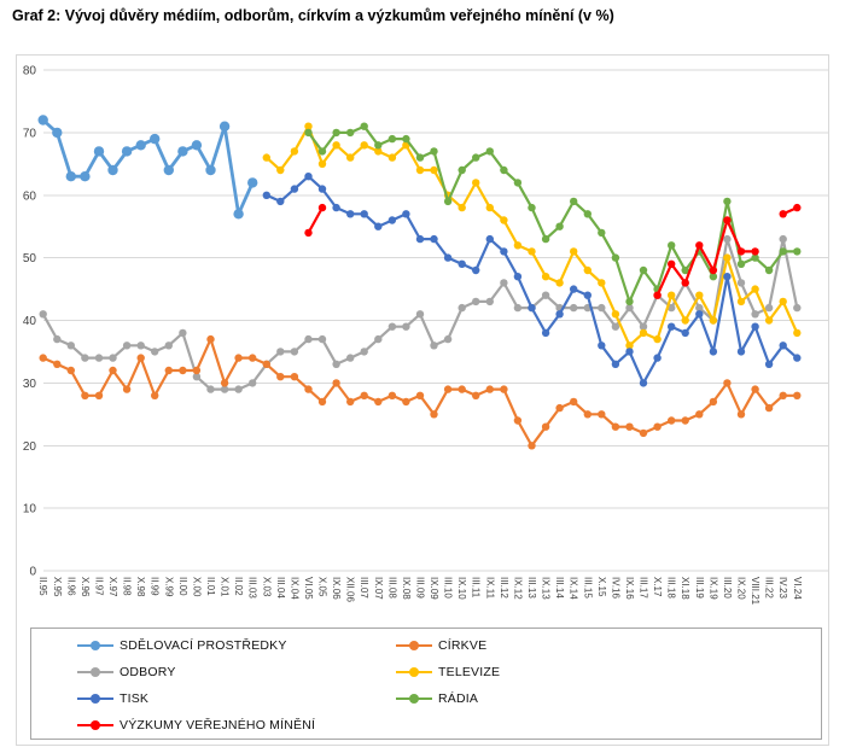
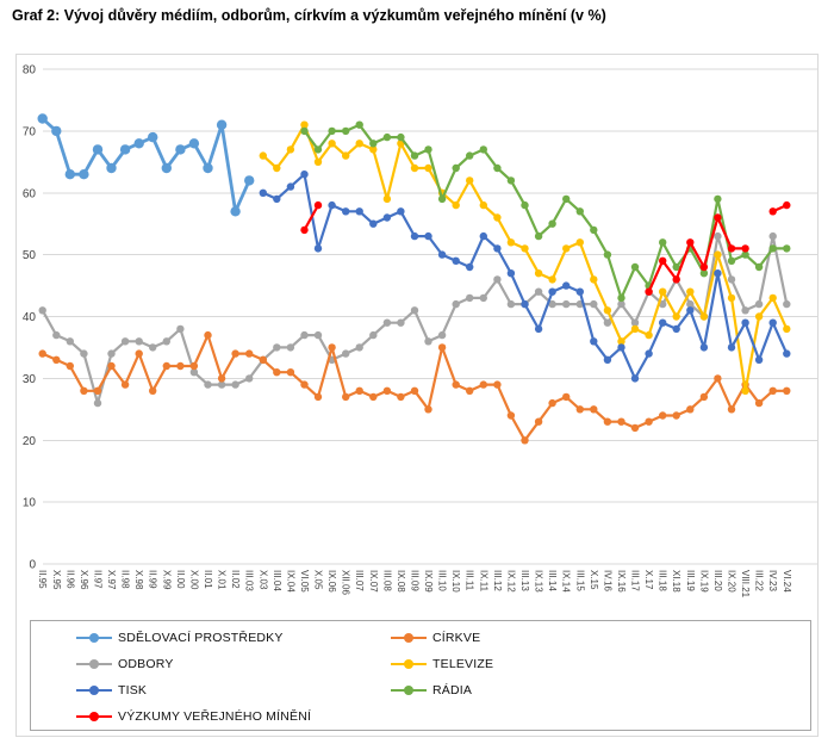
ODBORY/II.97: 34 -> 26
TISK/X.05: 61 -> 51
CÍRKVE/IX.06: 30 -> 35
TELEVIZE/III.08: 66 -> 59
CÍRKVE/III.10: 29 -> 35
TISK/III.14: 41 -> 44
TELEVIZE/III.15: 48 -> 52
TELEVIZE/VIII.21: 45 -> 28
TISK/IV.23: 36 -> 39
